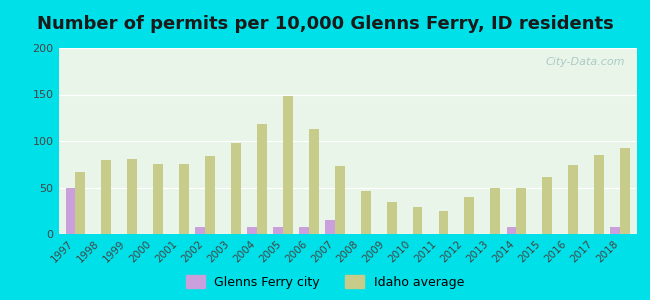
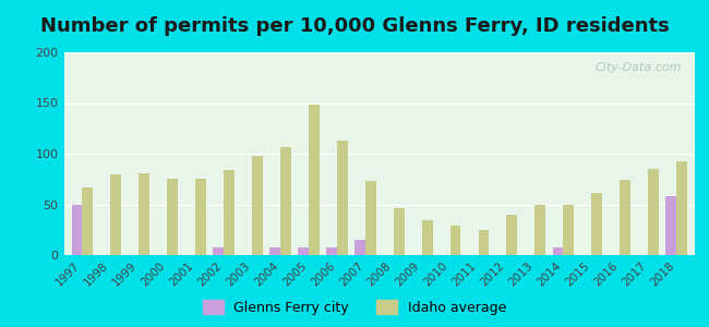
Idaho average/2004: 118 -> 106
Glenns Ferry city/2018: 8 -> 58
